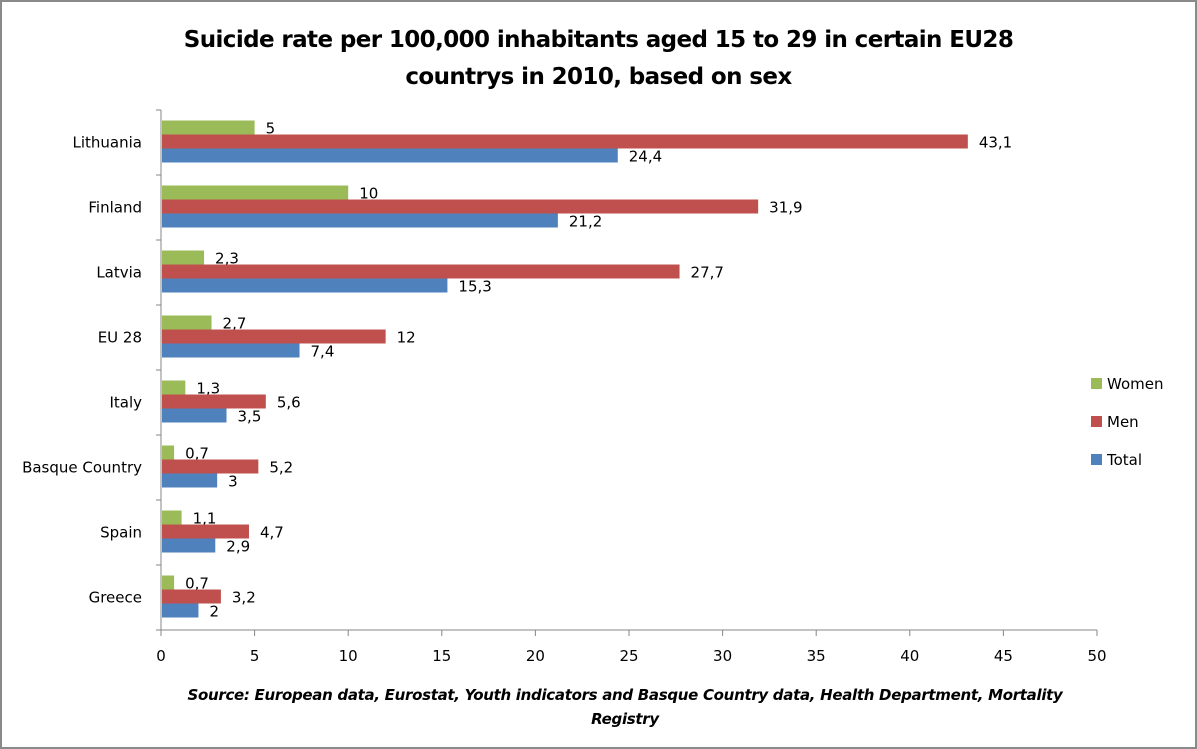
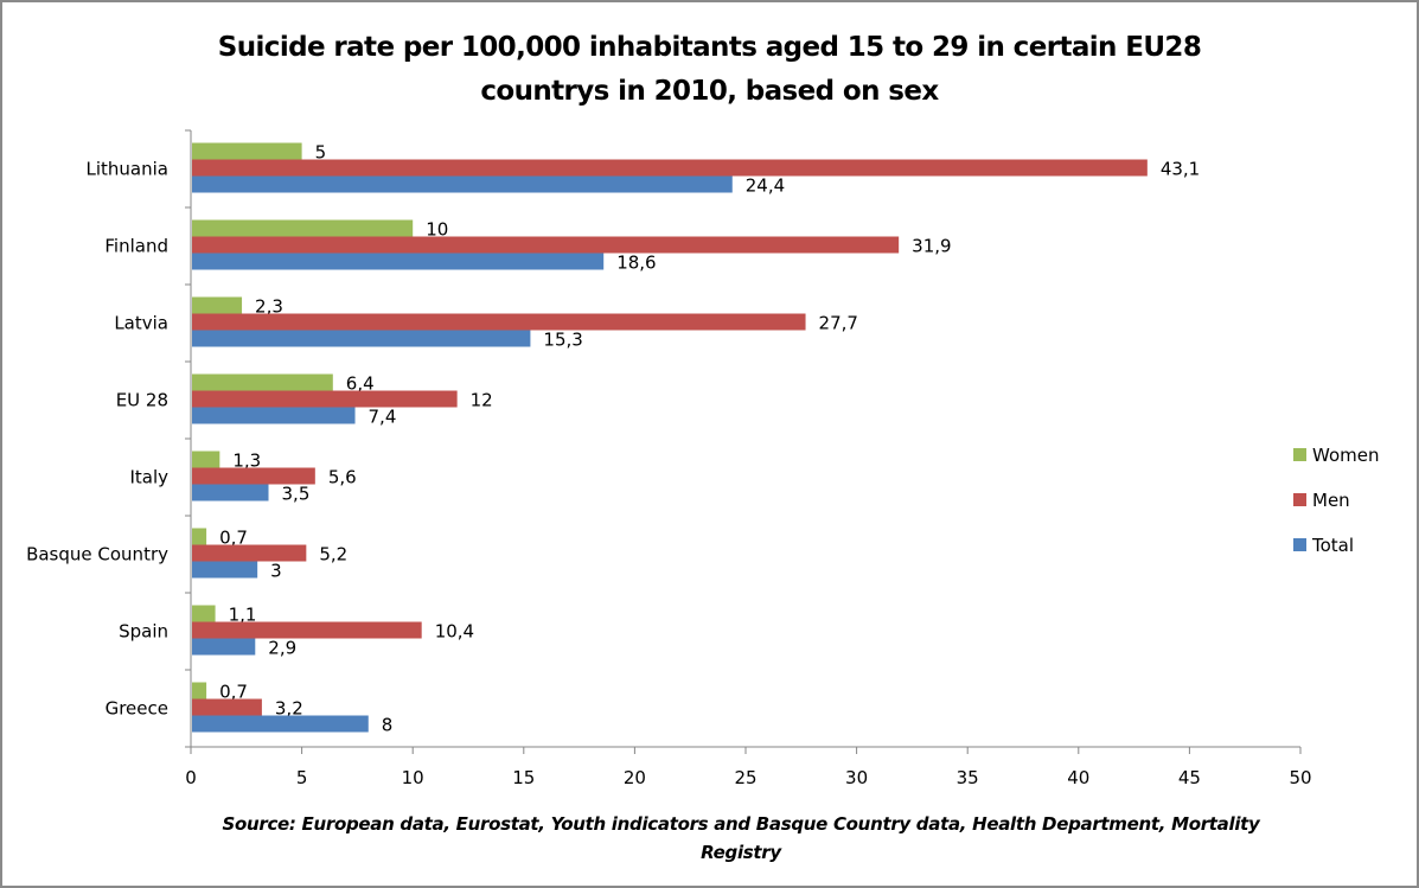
Total/Finland: 21,2 -> 18,6
Women/EU 28: 2,7 -> 6,4
Men/Spain: 4,7 -> 10,4
Total/Greece: 2 -> 8
